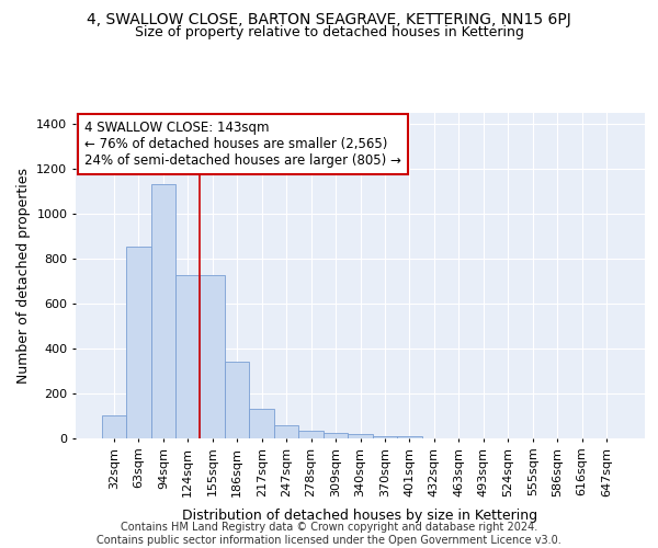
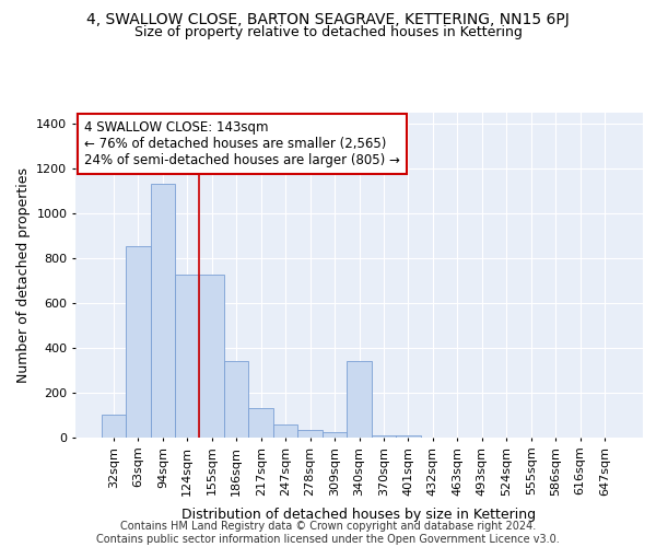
340sqm: 18 -> 340
